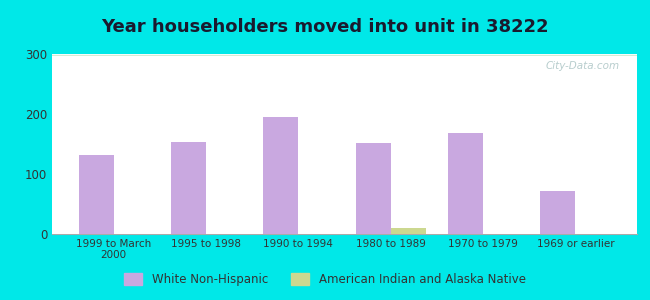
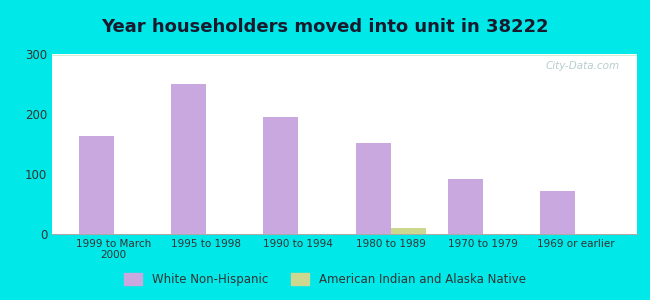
White Non-Hispanic/1999 to March 2000: 132 -> 163
White Non-Hispanic/1995 to 1998: 154 -> 250
White Non-Hispanic/1970 to 1979: 168 -> 92
